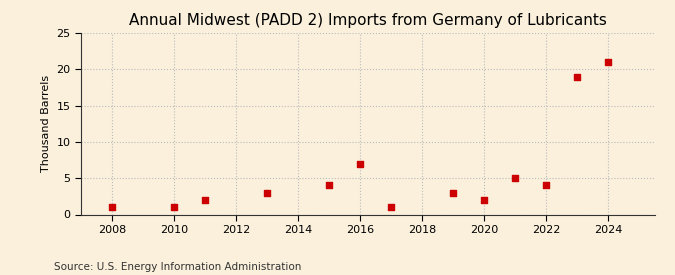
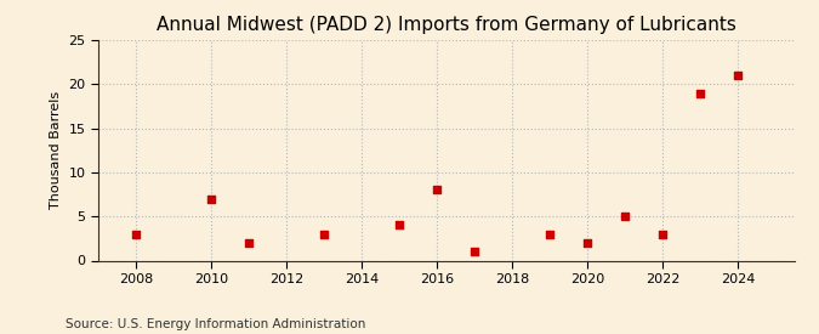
2008: 1 -> 3
2010: 1 -> 7
2016: 7 -> 8
2022: 4 -> 3
